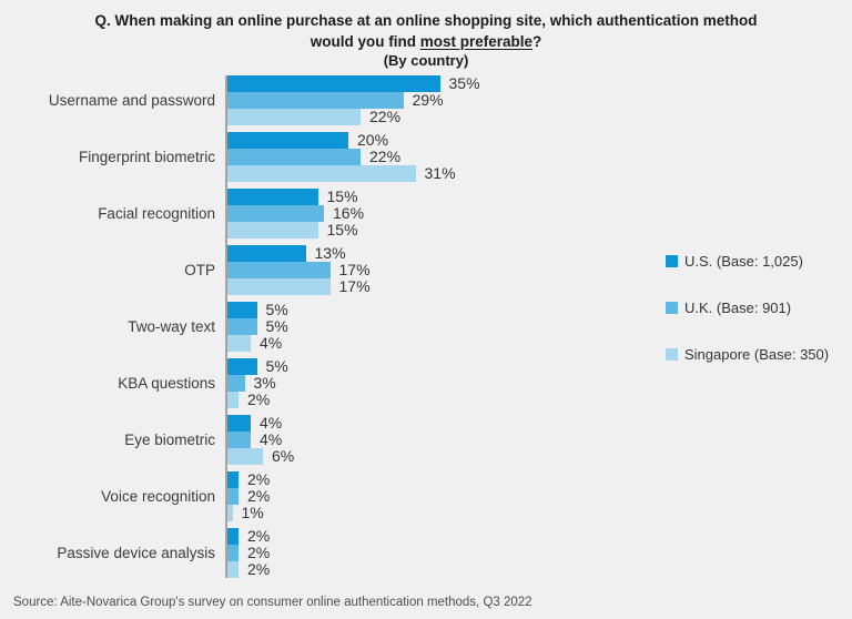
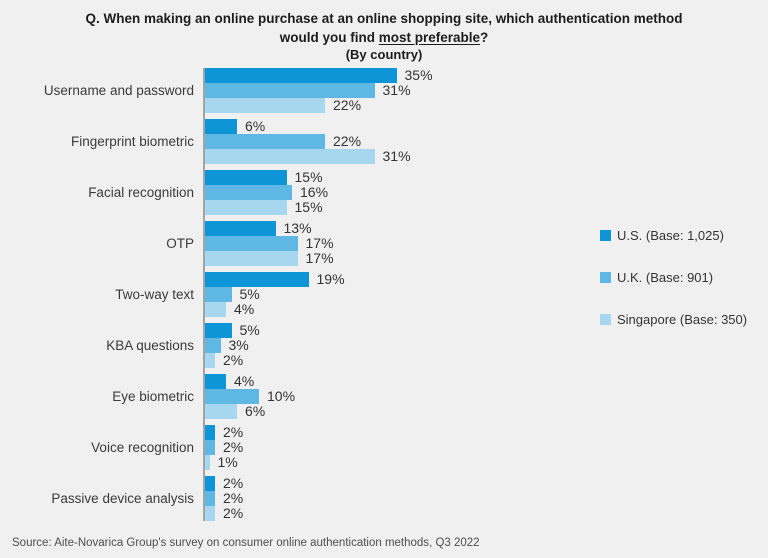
U.K. (Base: 901)/Username and password: 29% -> 31%
U.S. (Base: 1,025)/Fingerprint biometric: 20% -> 6%
U.S. (Base: 1,025)/Two-way text: 5% -> 19%
U.K. (Base: 901)/Eye biometric: 4% -> 10%
